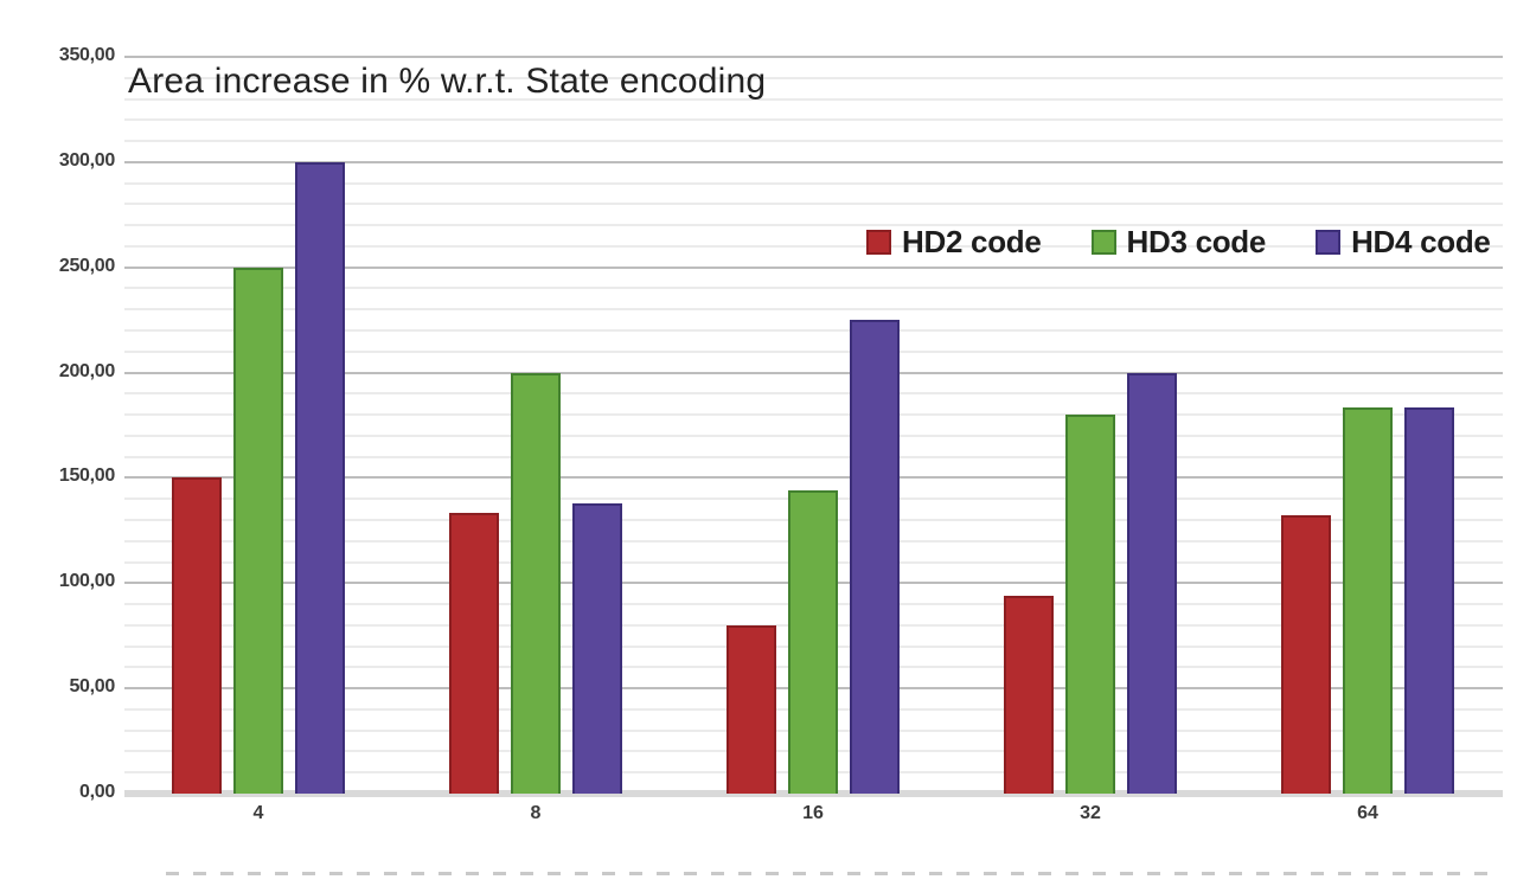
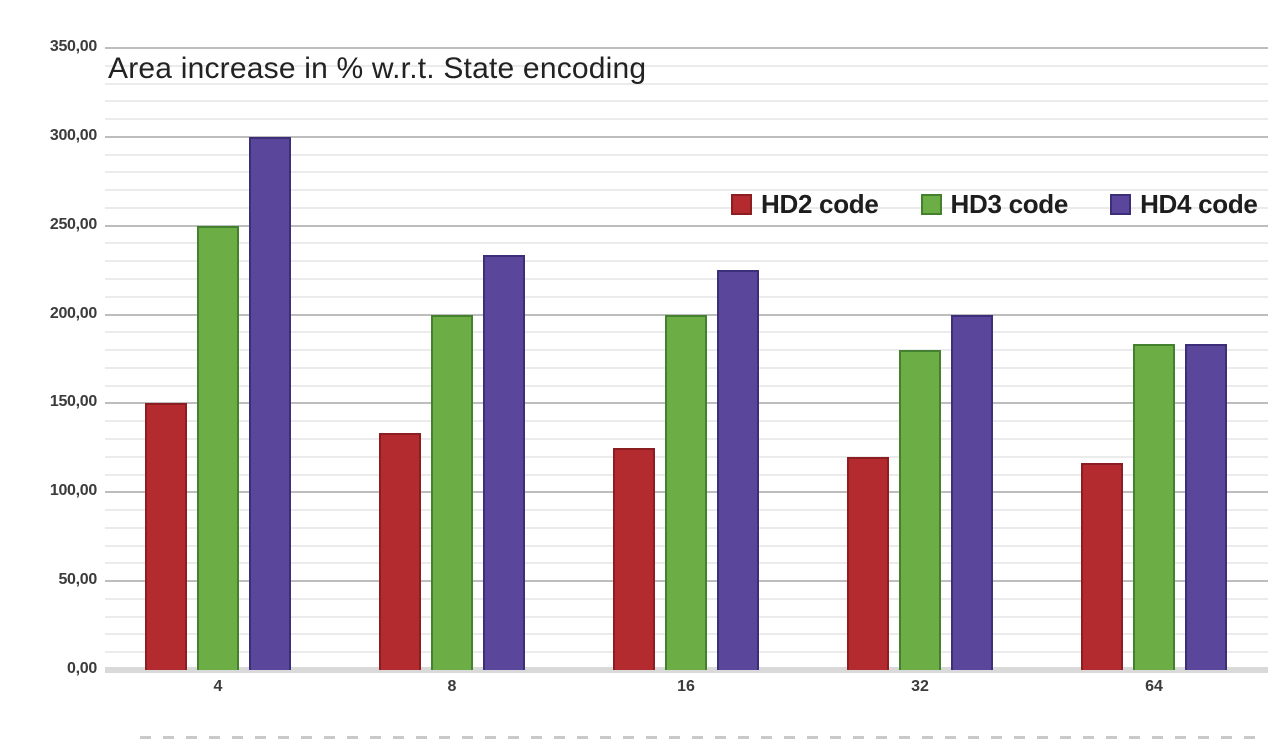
HD4 code/8: 138 -> 233
HD2 code/16: 80 -> 125
HD3 code/16: 144 -> 200
HD2 code/32: 94 -> 120
HD2 code/64: 132 -> 117
